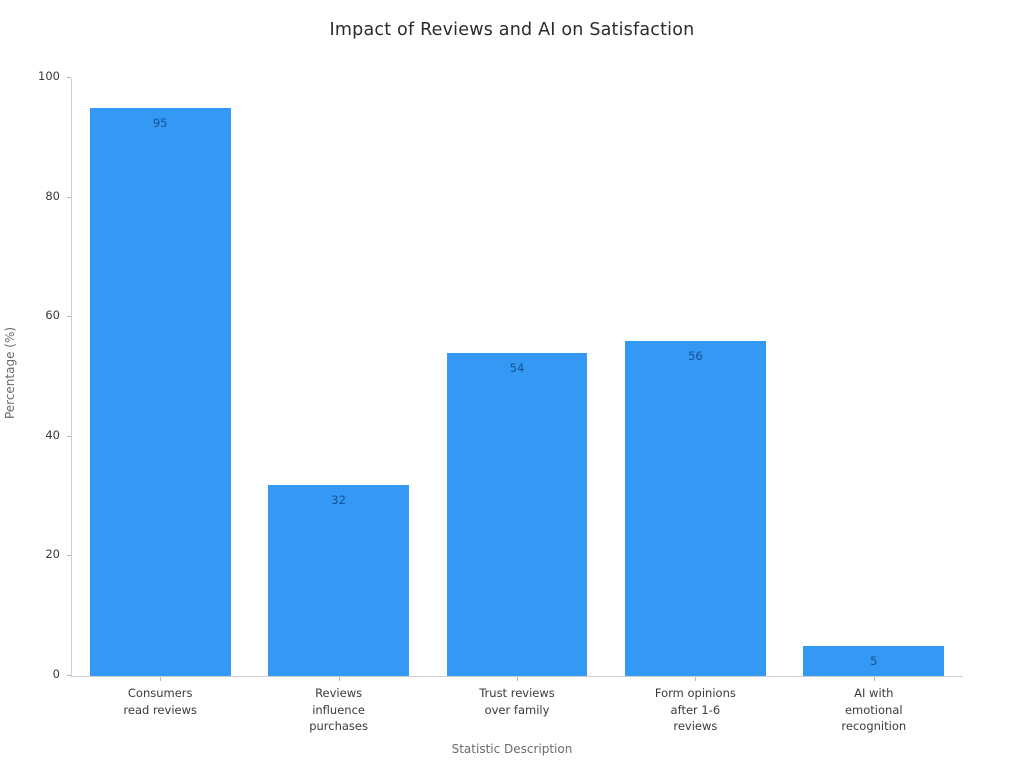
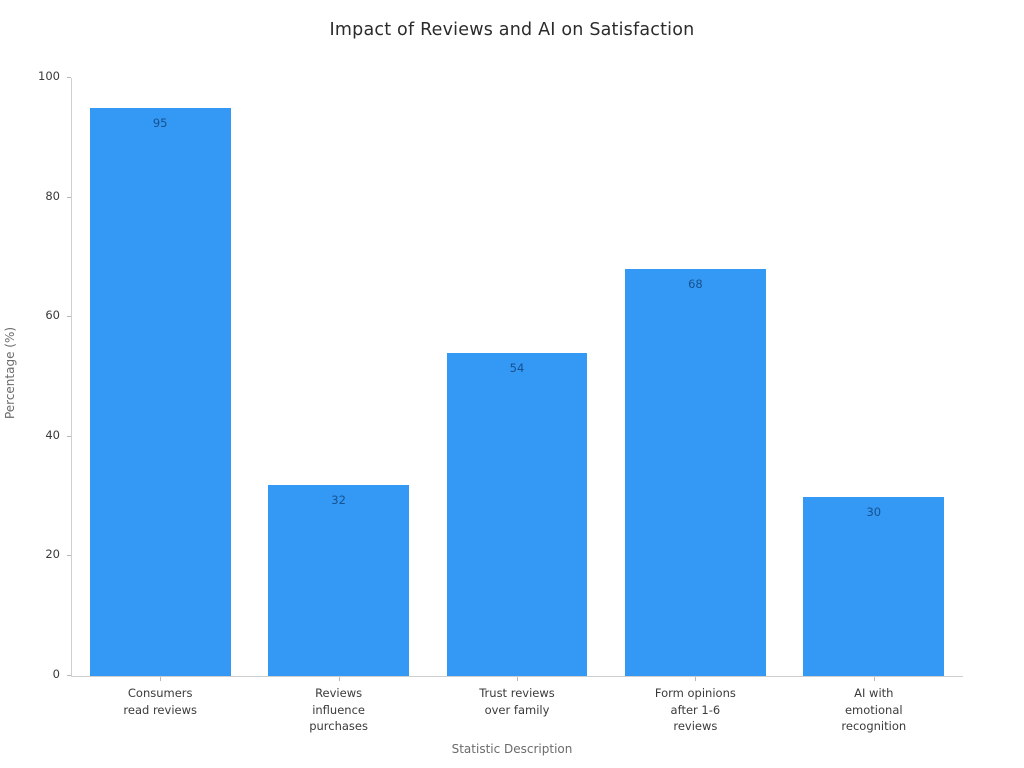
Form opinions after 1-6 reviews: 56 -> 68
AI with emotional recognition: 5 -> 30
